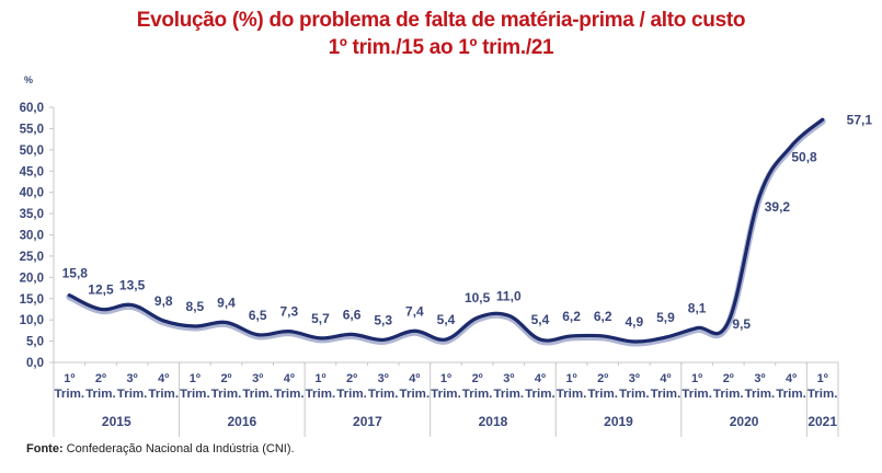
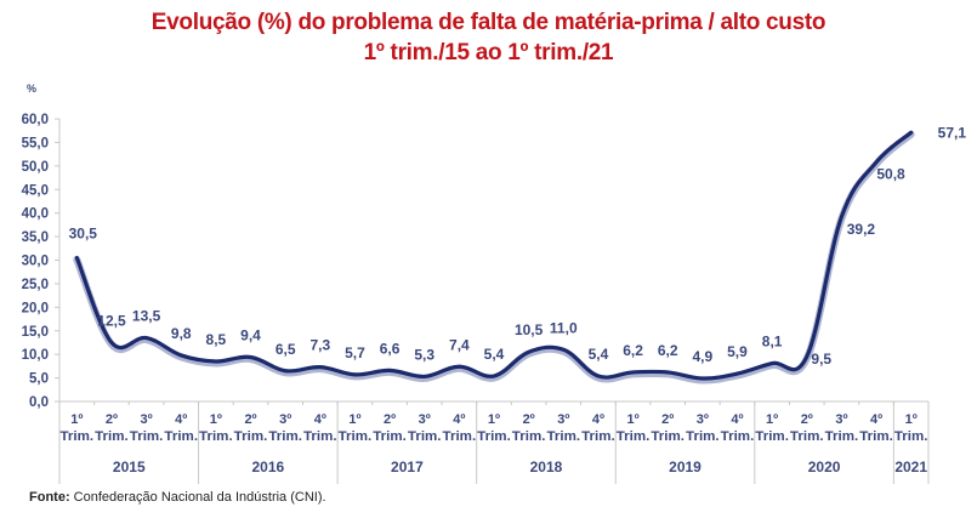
1º Trim. 2015: 15,8 -> 30,5
